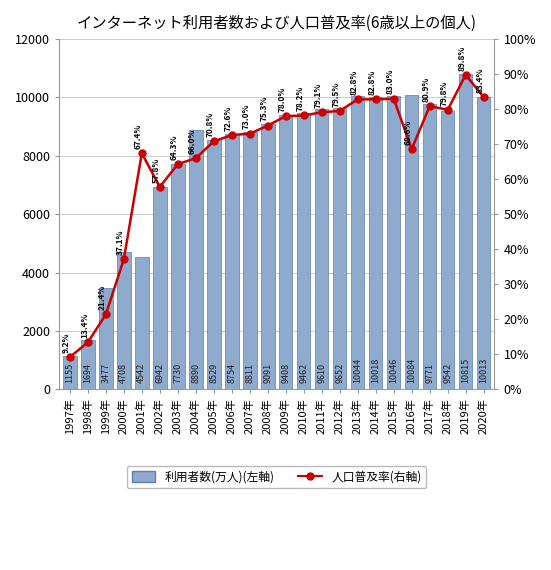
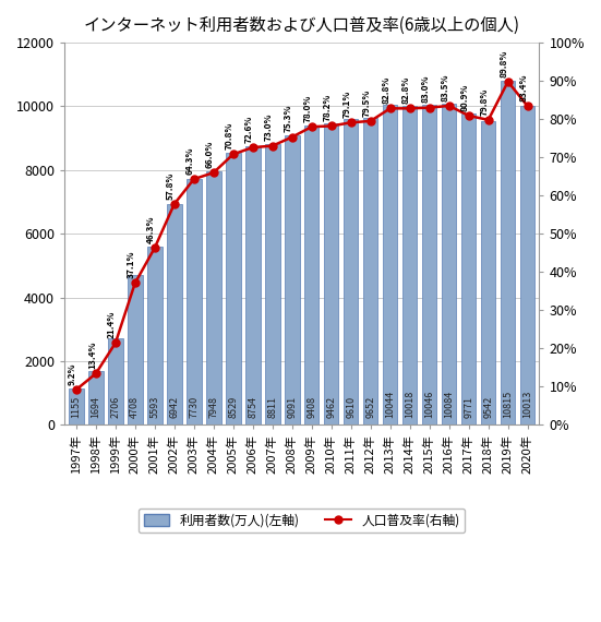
利用者数(万人)(左軸)/1999年: 3477 -> 2706
利用者数(万人)(左軸)/2001年: 4542 -> 5593
人口普及率(右軸)/2001年: 67.4% -> 46.3%
利用者数(万人)(左軸)/2004年: 8890 -> 7948
人口普及率(右軸)/2016年: 68.6% -> 83.5%
